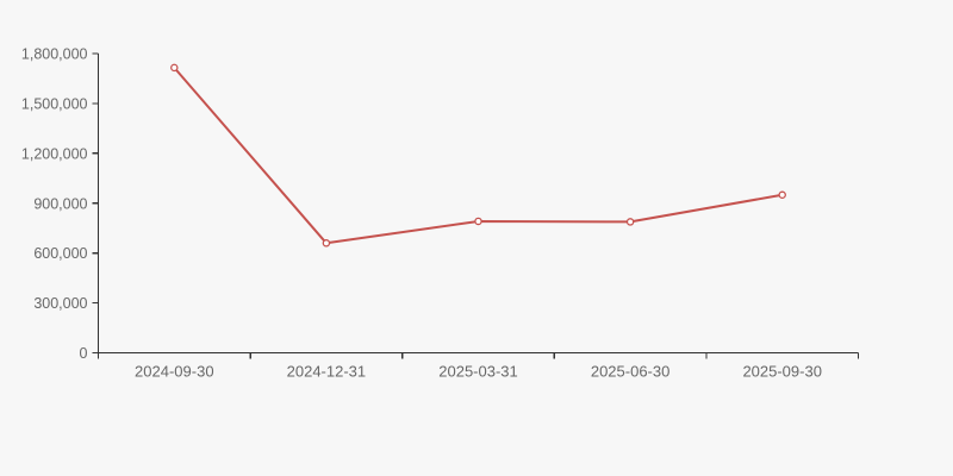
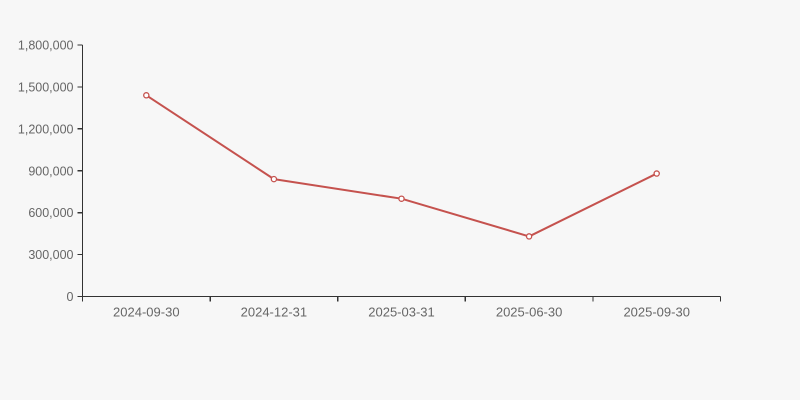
2024-09-30: 1720000 -> 1440000
2024-12-31: 660000 -> 840000
2025-03-31: 790000 -> 700000
2025-06-30: 790000 -> 430000
2025-09-30: 950000 -> 880000
